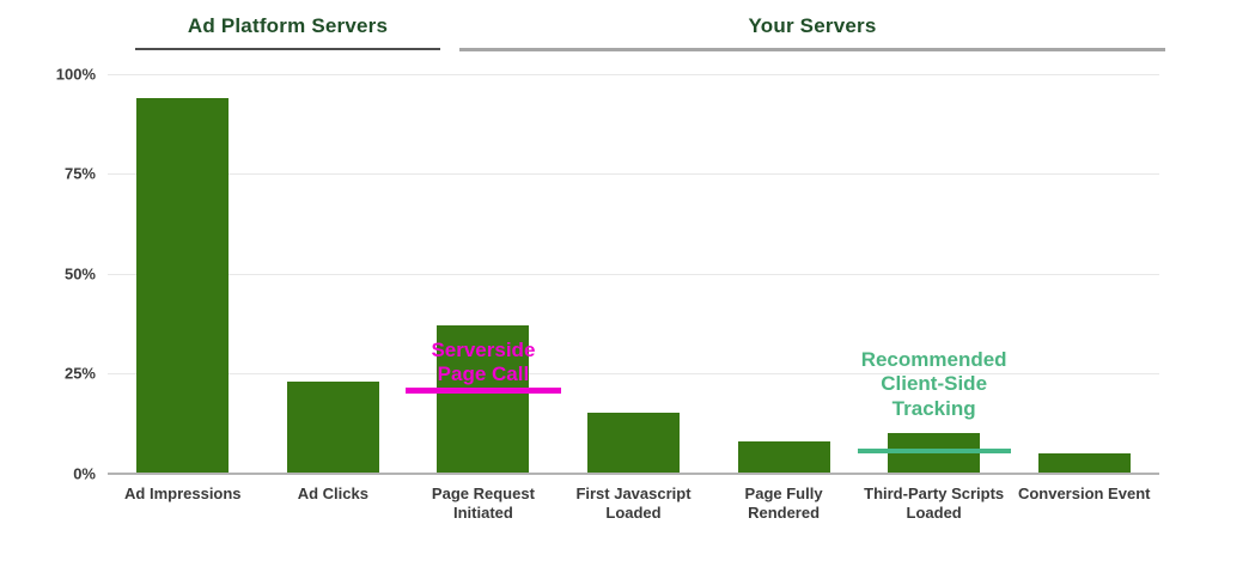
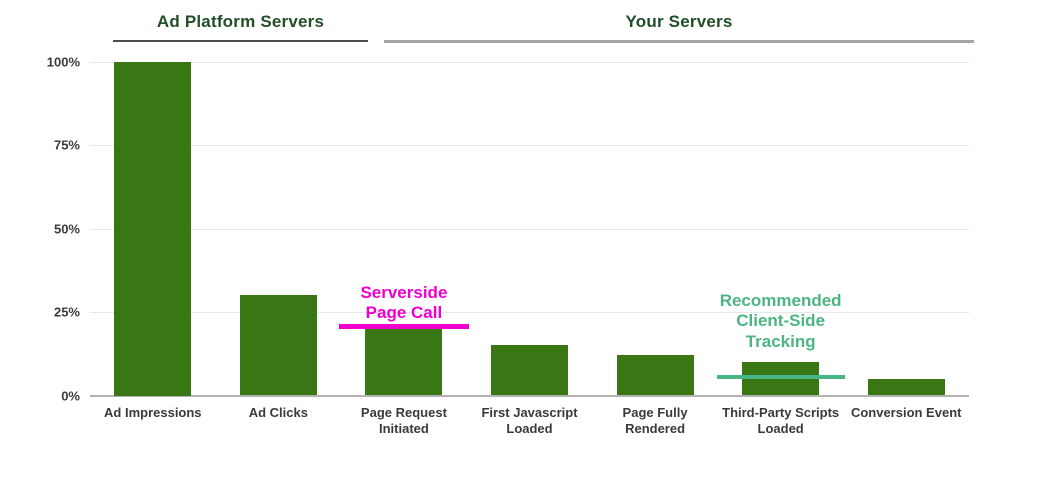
Ad Impressions: 94% -> 100%
Ad Clicks: 23% -> 30%
Page Request Initiated: 37% -> 20%
Page Fully Rendered: 8% -> 12%
